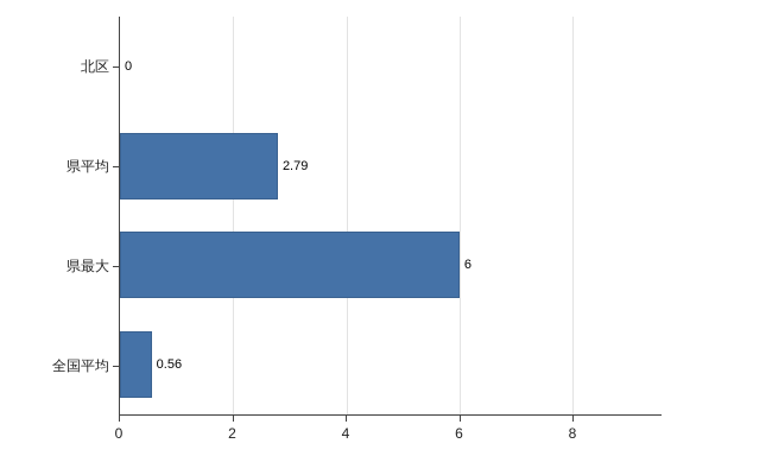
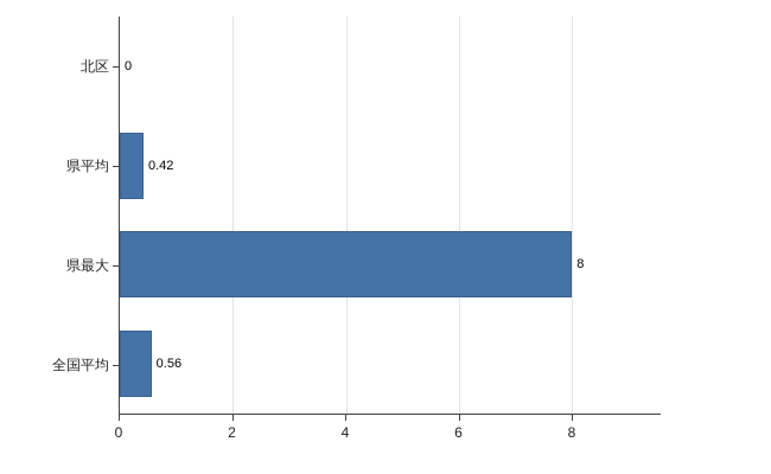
県平均: 2.79 -> 0.42
県最大: 6 -> 8
